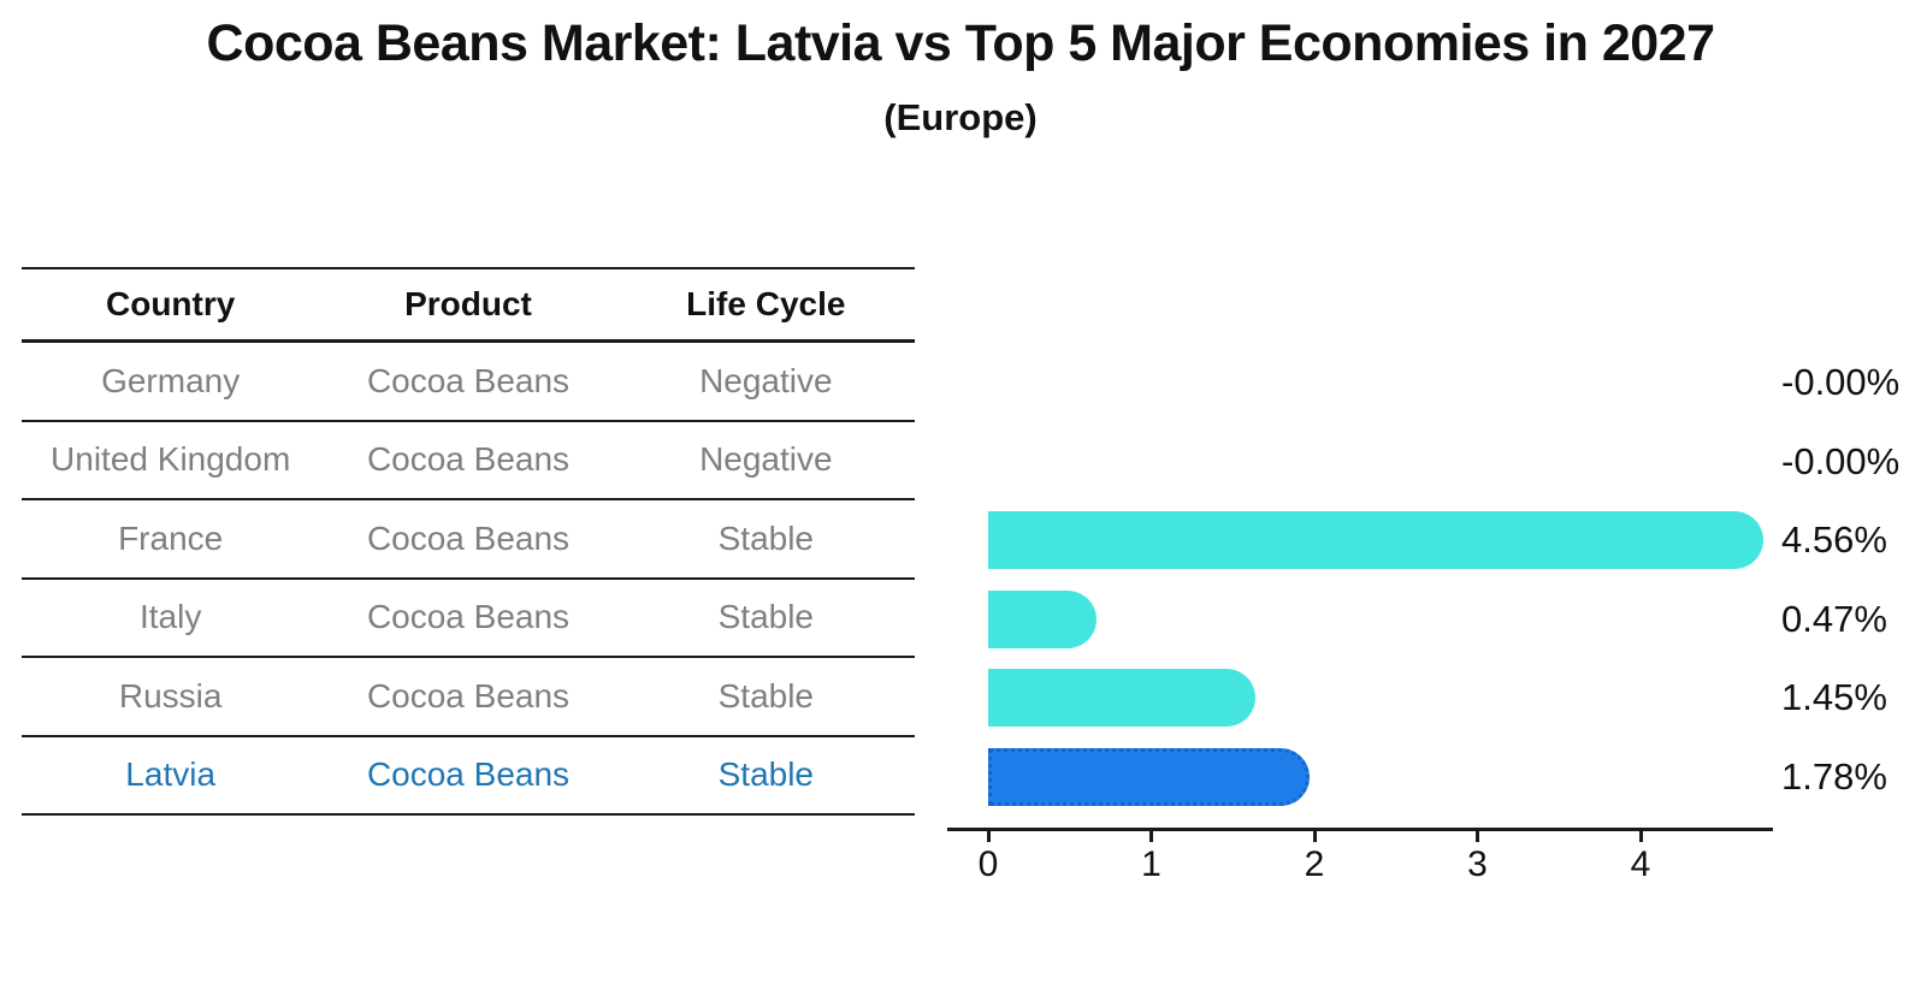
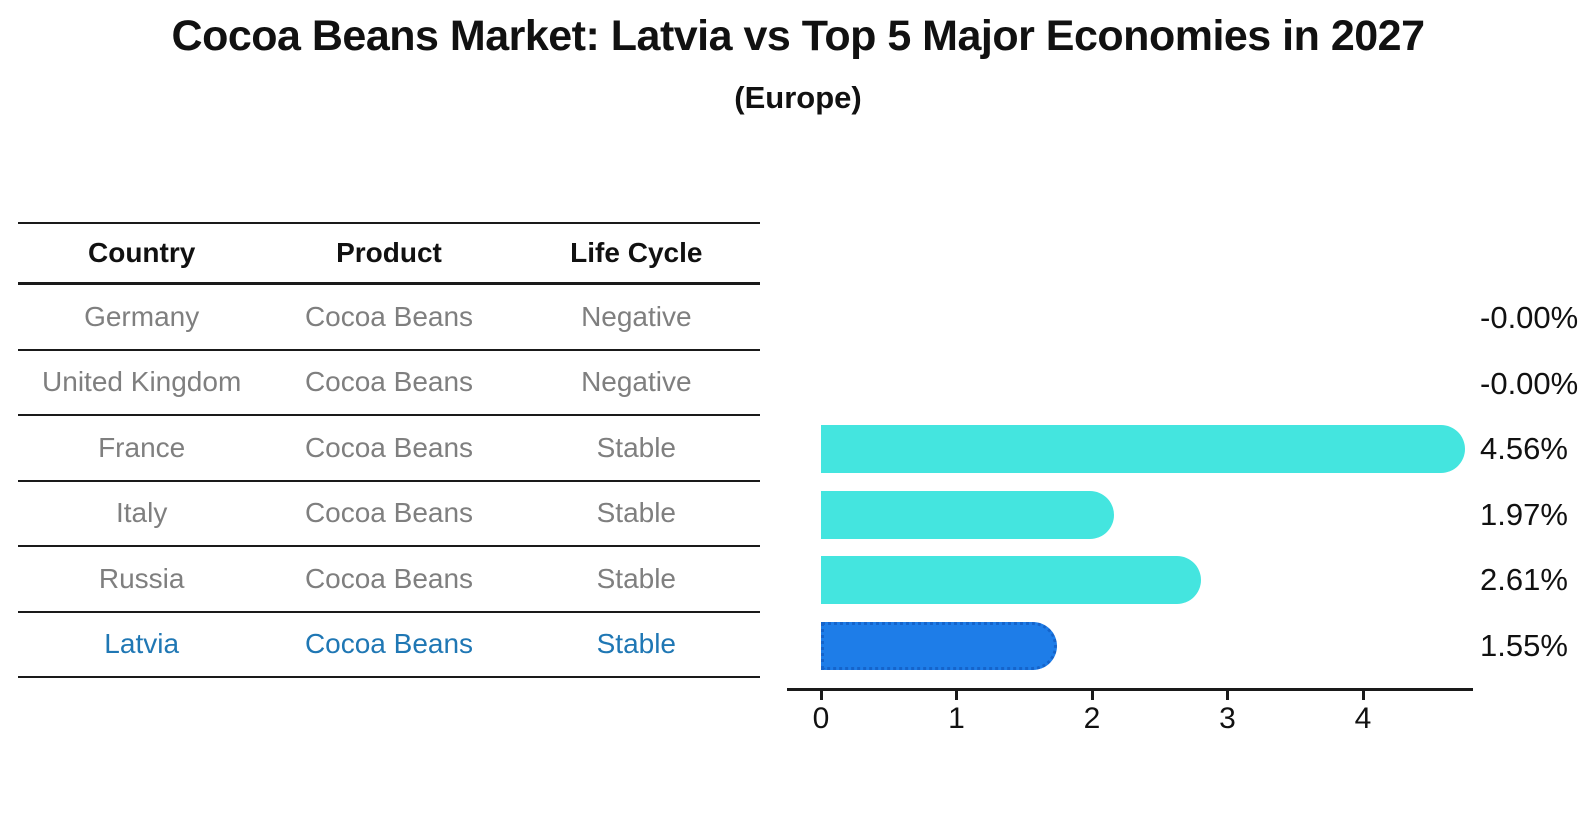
Italy: 0.47% -> 1.97%
Russia: 1.45% -> 2.61%
Latvia: 1.78% -> 1.55%
